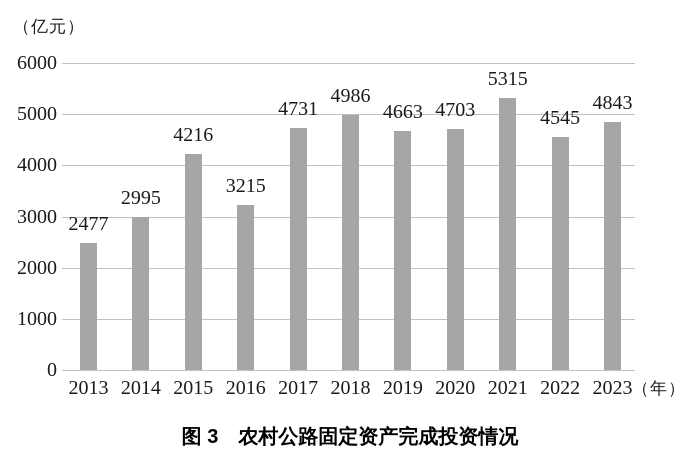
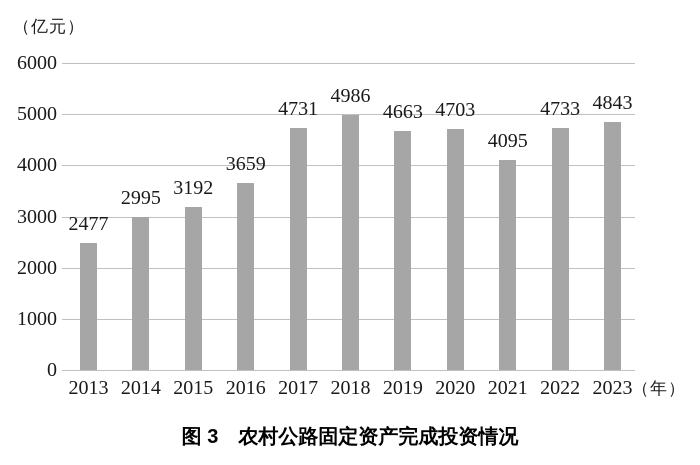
2015: 4216 -> 3192
2016: 3215 -> 3659
2021: 5315 -> 4095
2022: 4545 -> 4733
